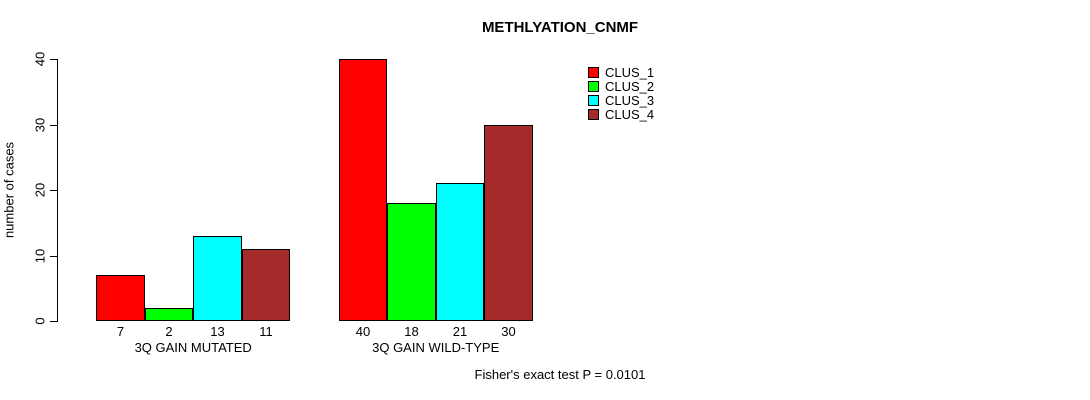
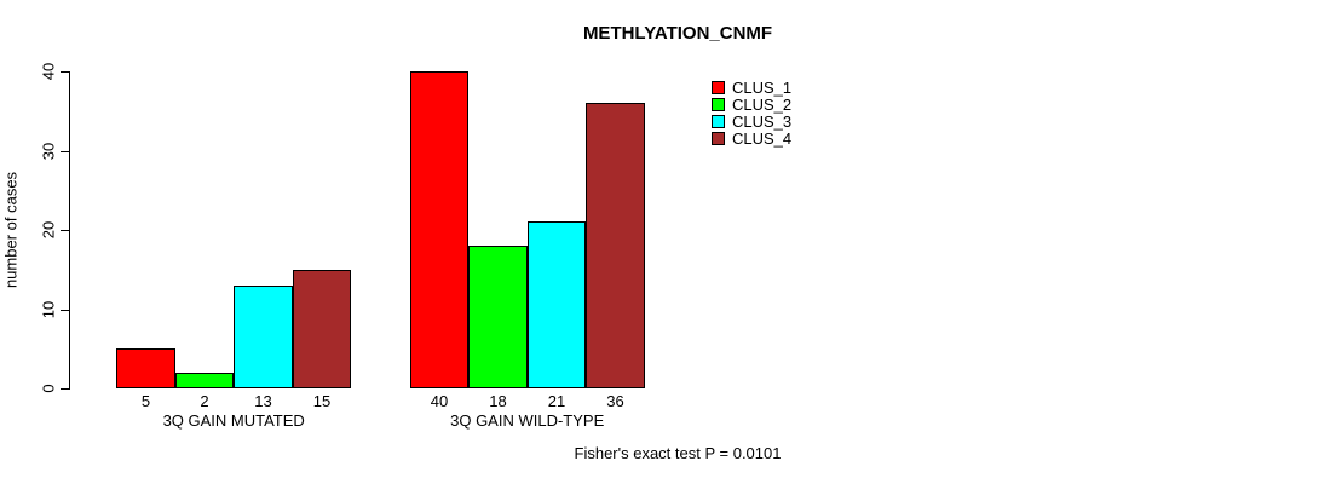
CLUS_1/3Q GAIN MUTATED: 7 -> 5
CLUS_4/3Q GAIN MUTATED: 11 -> 15
CLUS_4/3Q GAIN WILD-TYPE: 30 -> 36
